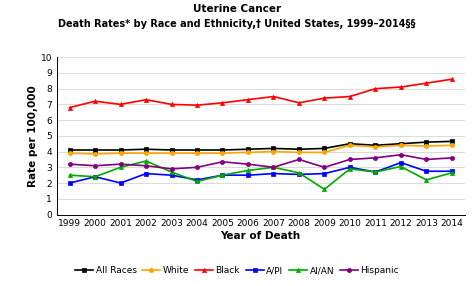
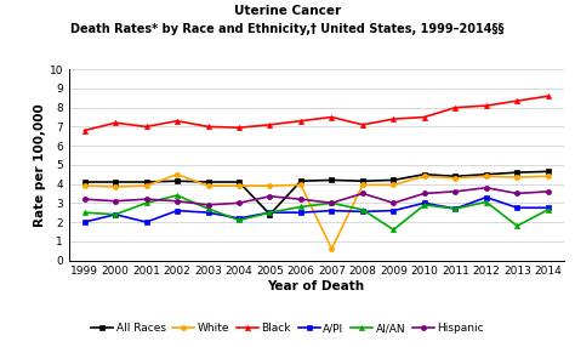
White/2002: 3.9 -> 4.5
All Races/2005: 4.1 -> 2.4
White/2007: 4.0 -> 0.6
AI/AN/2013: 2.2 -> 1.8
